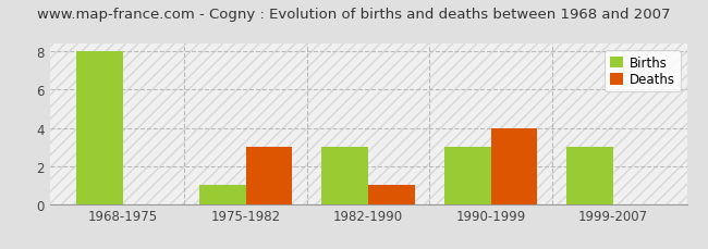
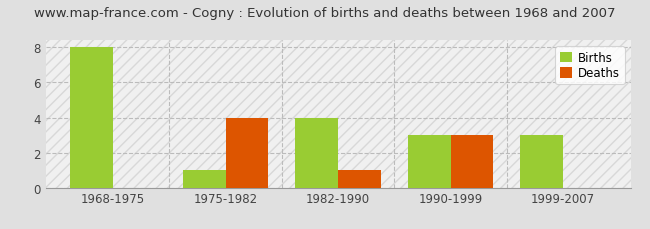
Deaths/1975-1982: 3 -> 4
Births/1982-1990: 3 -> 4
Deaths/1990-1999: 4 -> 3
